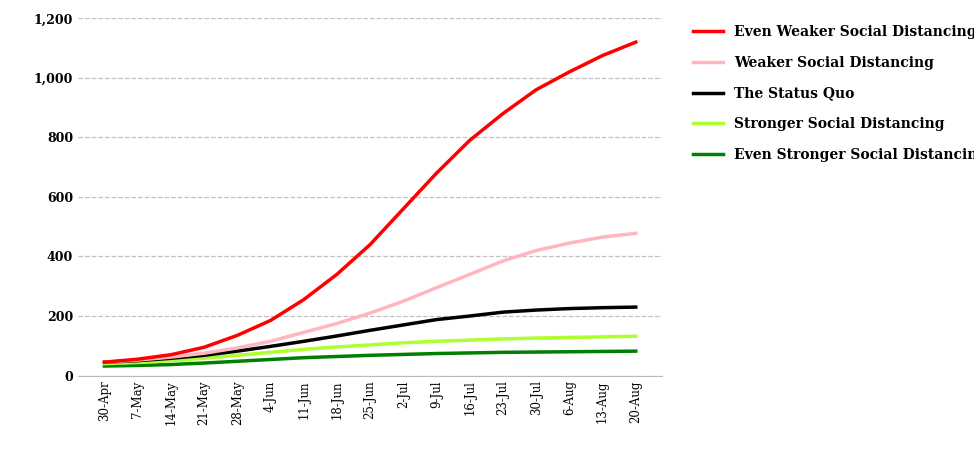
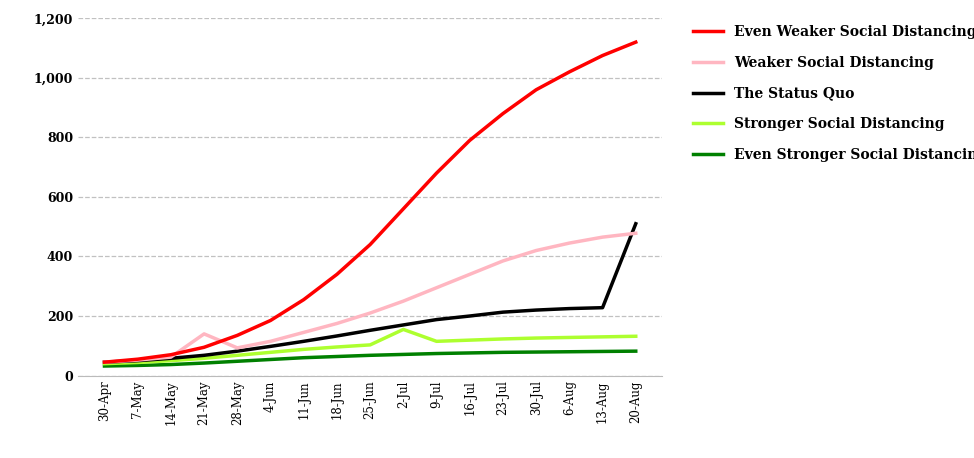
Weaker Social Distancing/21-May: 75 -> 140
Stronger Social Distancing/2-Jul: 110 -> 155
The Status Quo/20-Aug: 230 -> 510
